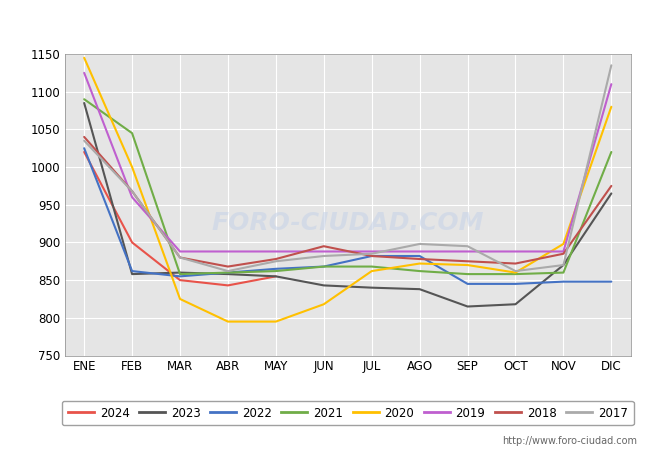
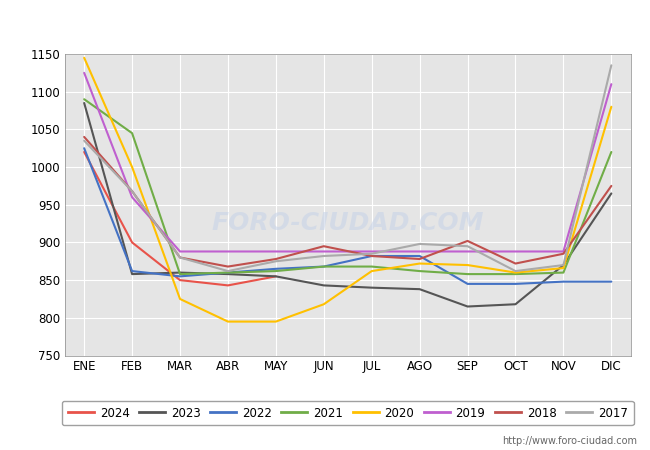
2018/SEP: 875 -> 902
2020/NOV: 898 -> 866
